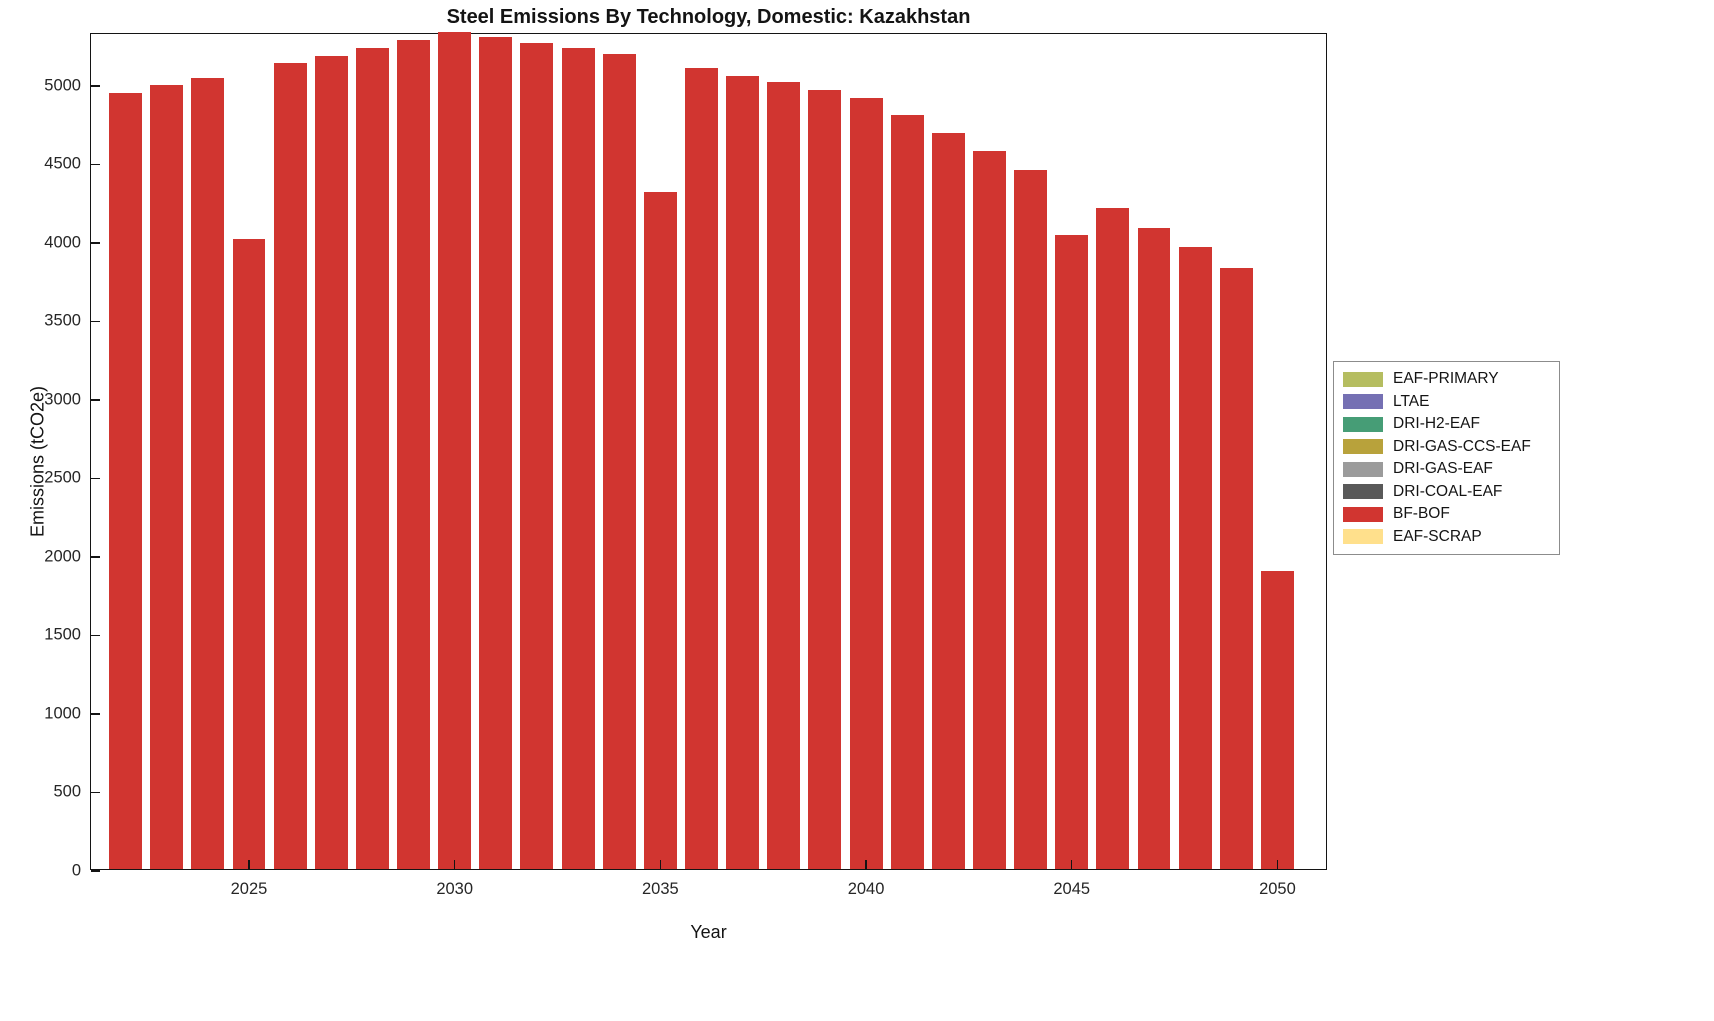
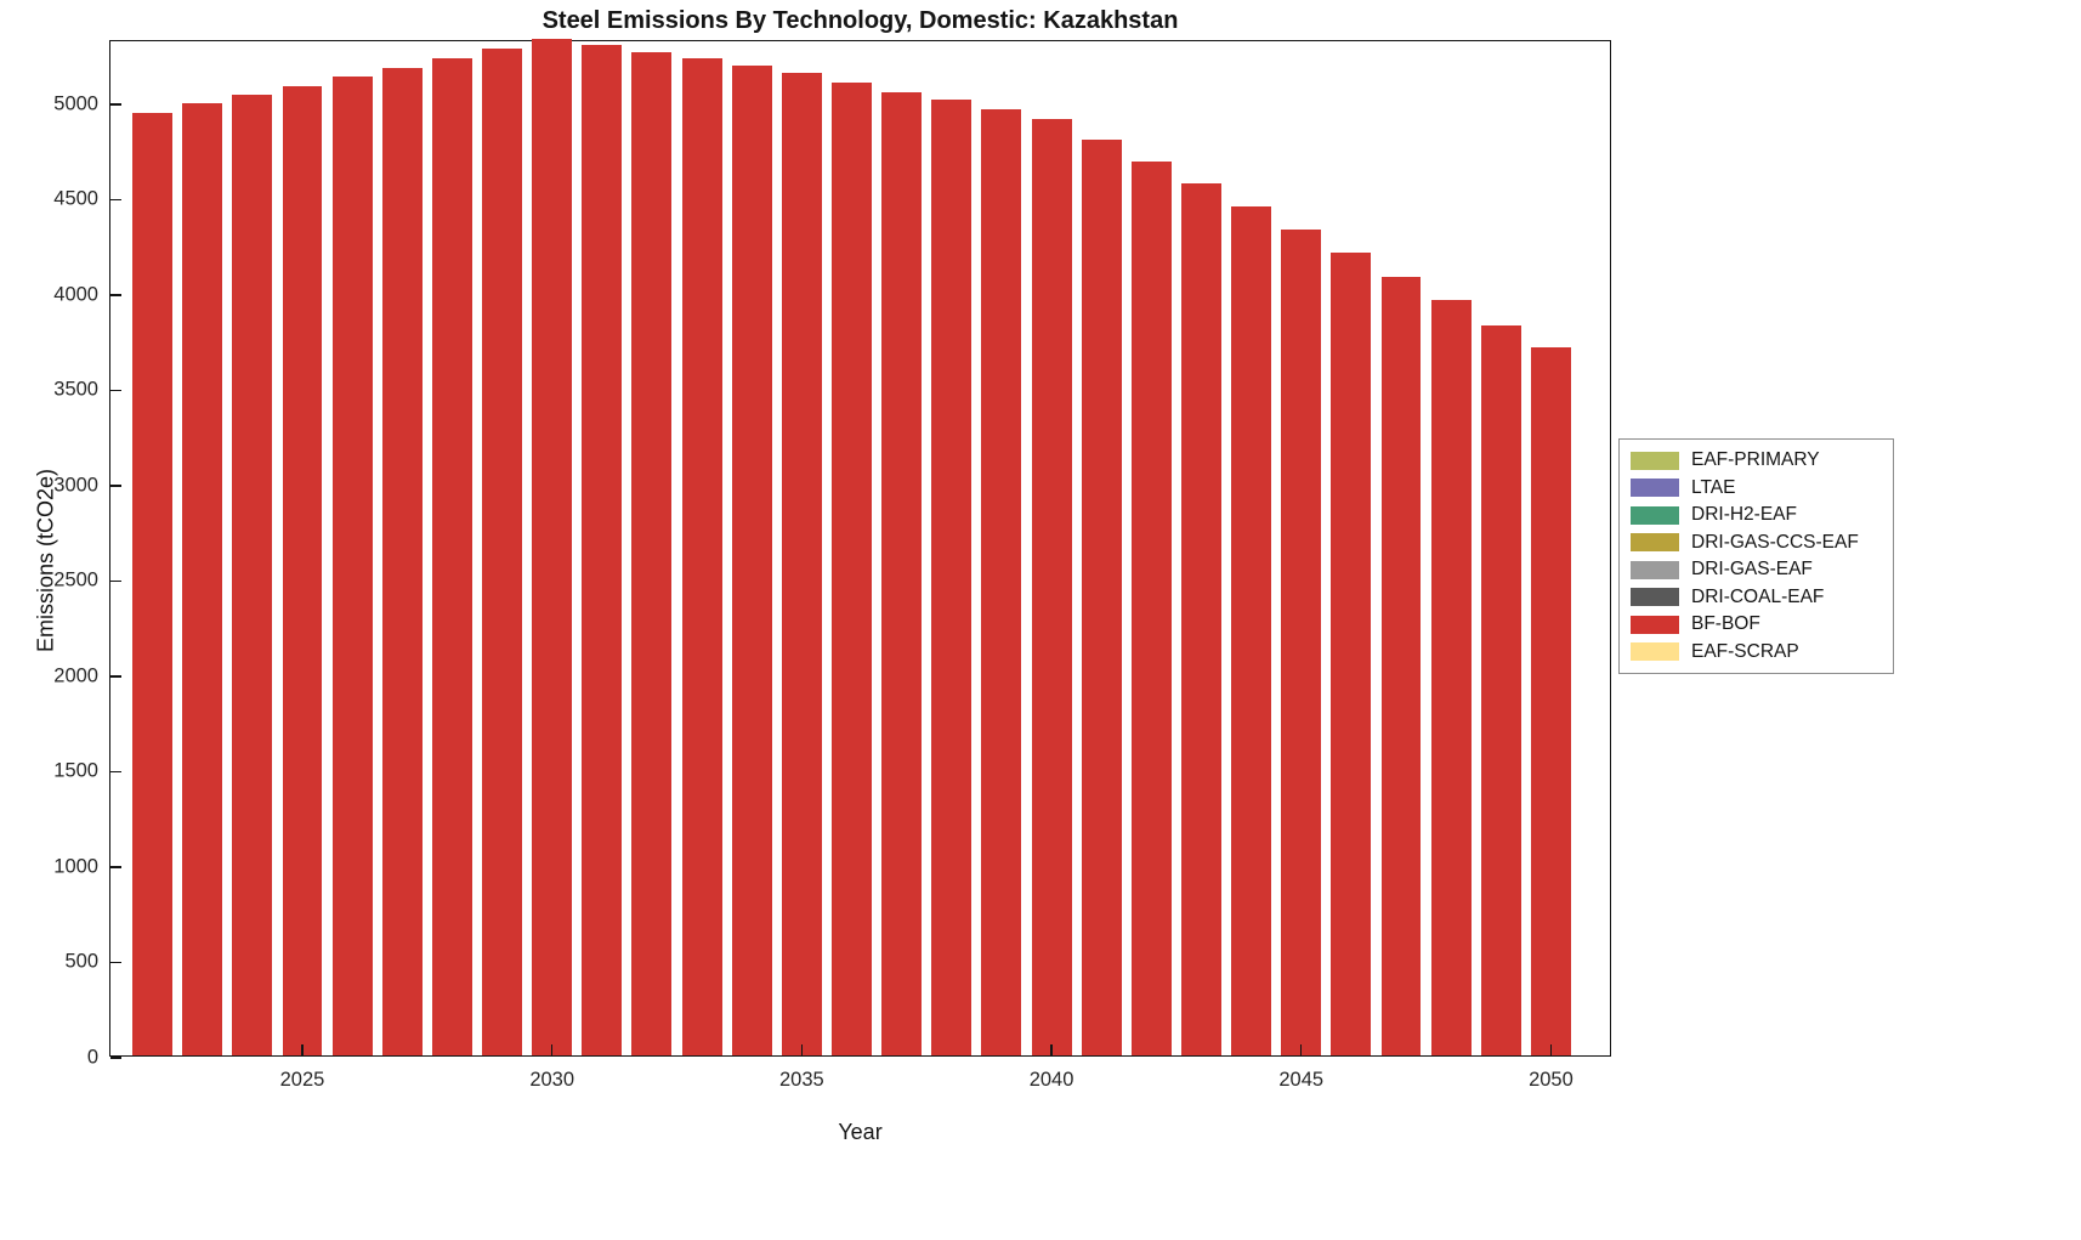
2025: 4010 -> 5080
2035: 4310 -> 5150
2045: 4040 -> 4330
2050: 1900 -> 3710
